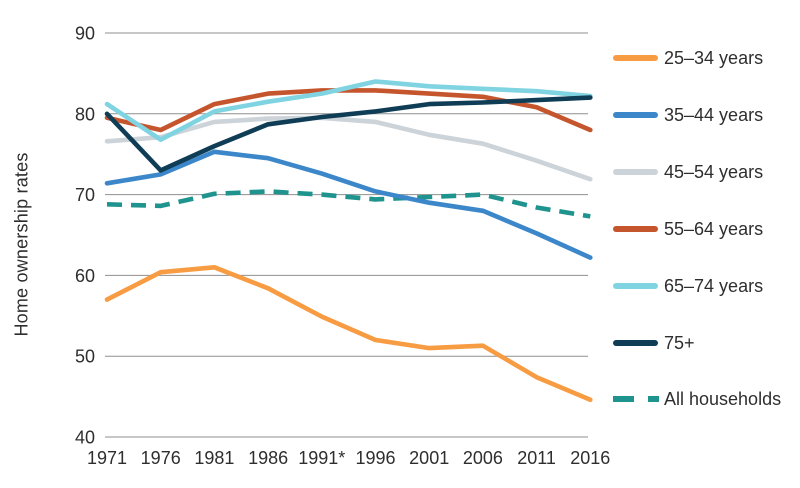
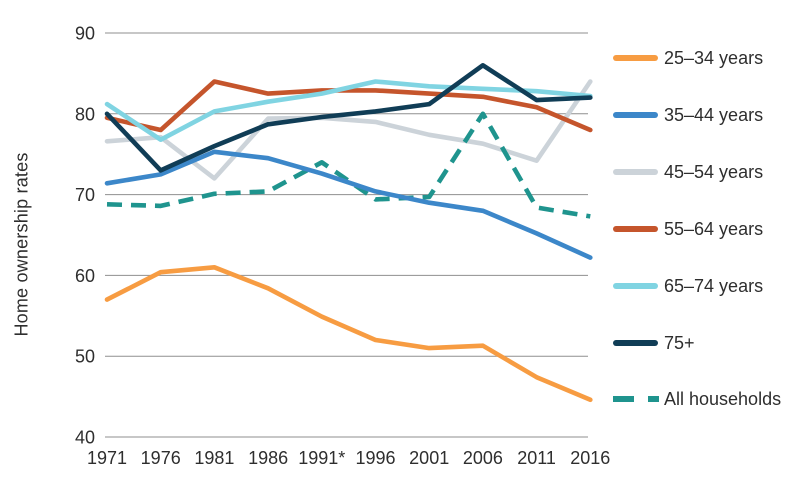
45–54 years/1981: 79 -> 72
55–64 years/1981: 81 -> 84
All households/1991*: 70 -> 74
75+/2006: 81 -> 86
All households/2006: 70 -> 80
45–54 years/2016: 72 -> 84
